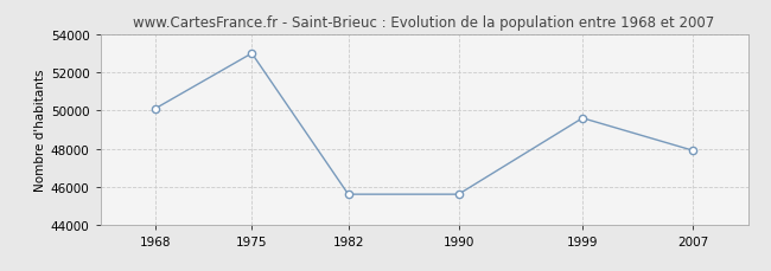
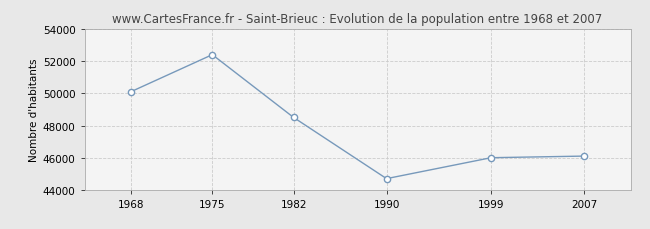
1975: 53000 -> 52400
1982: 45600 -> 48500
1990: 45600 -> 44700
1999: 49600 -> 46000
2007: 47900 -> 46100
